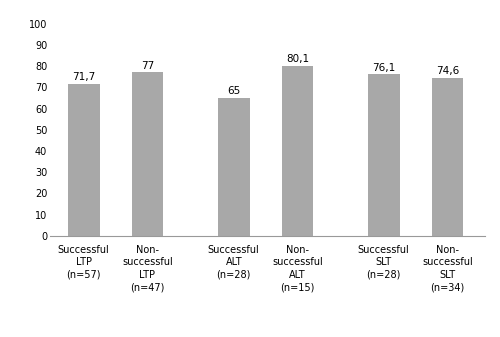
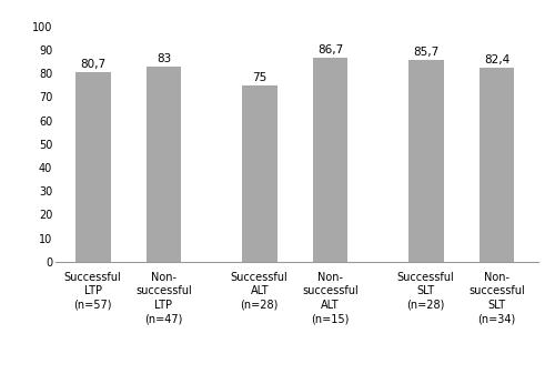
Successful LTP (n=57): 71,7 -> 80,7
Non- successful LTP (n=47): 77 -> 83
Successful ALT (n=28): 65 -> 75
Non- successful ALT (n=15): 80,1 -> 86,7
Successful SLT (n=28): 76,1 -> 85,7
Non- successful SLT (n=34): 74,6 -> 82,4
